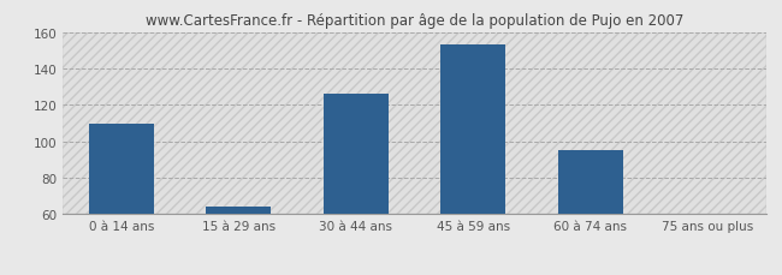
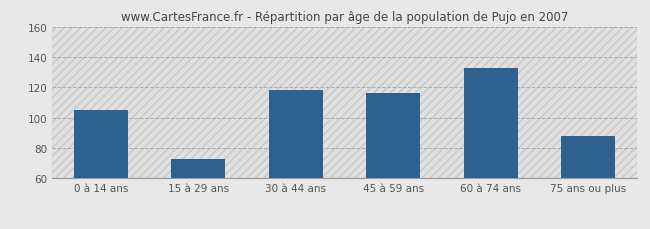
0 à 14 ans: 110 -> 105
15 à 29 ans: 64 -> 73
30 à 44 ans: 126 -> 118
45 à 59 ans: 153 -> 116
60 à 74 ans: 95 -> 133
75 ans ou plus: 60 -> 88
